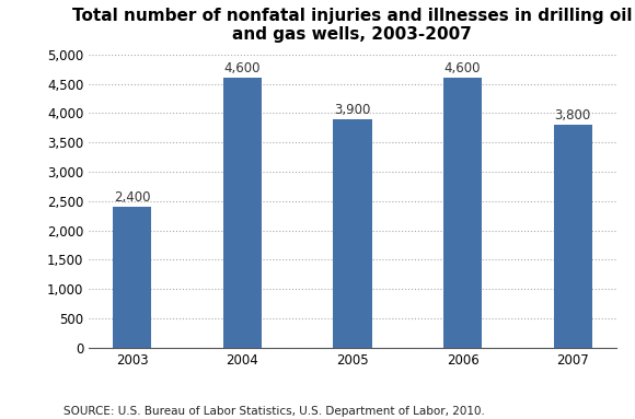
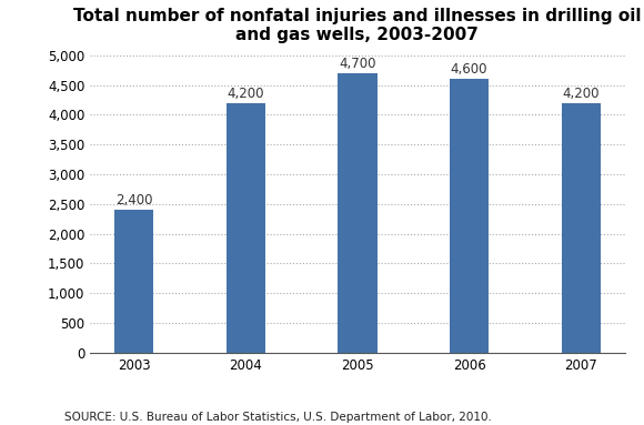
2004: 4,600 -> 4,200
2005: 3,900 -> 4,700
2007: 3,800 -> 4,200
